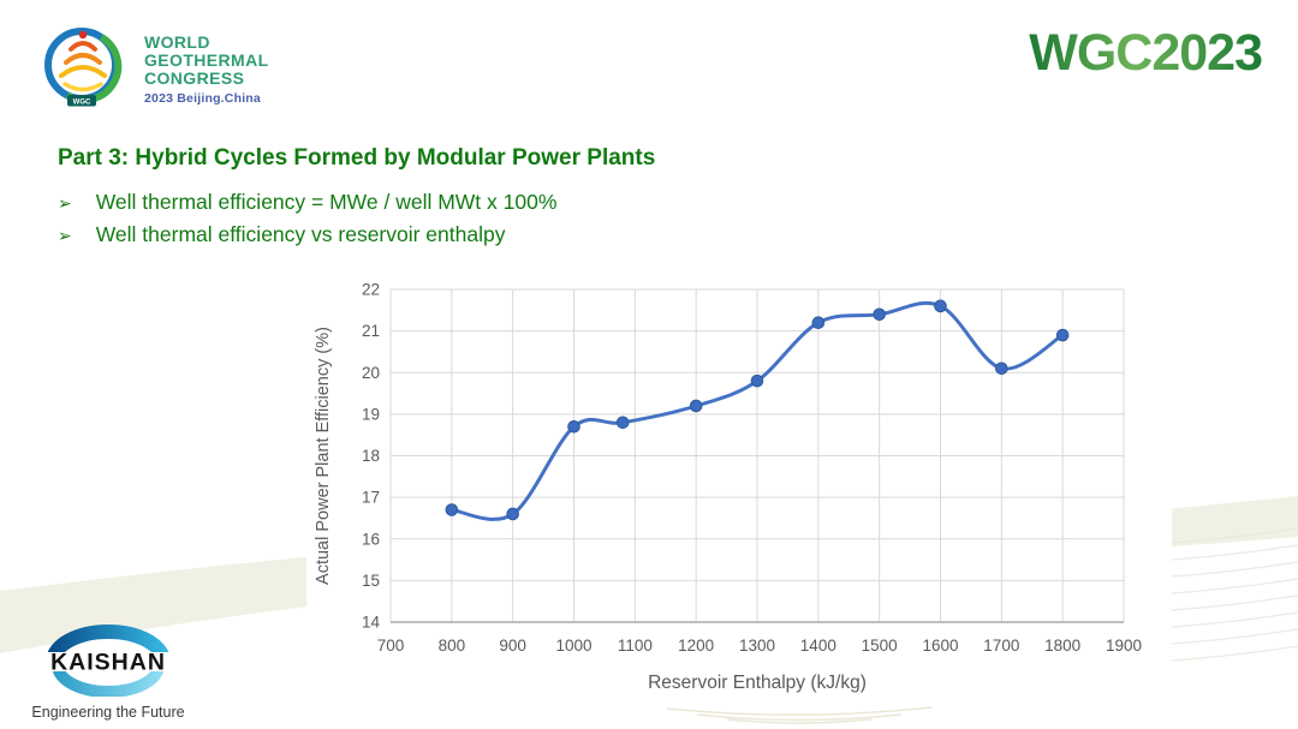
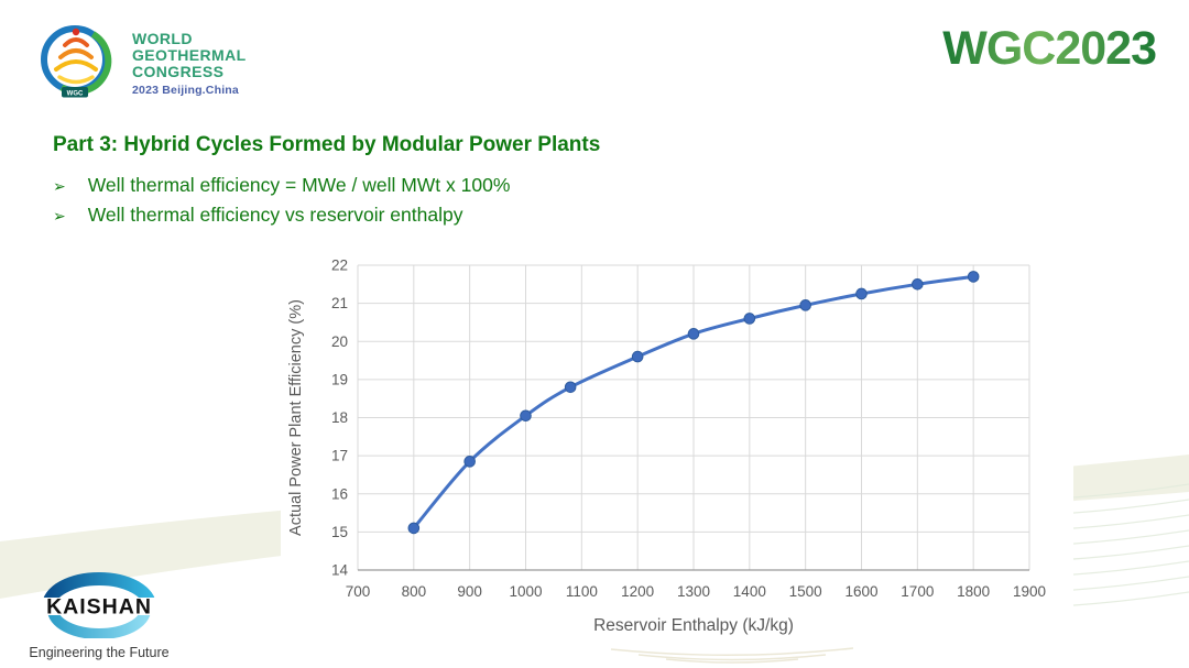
800: 16.7 -> 15.1
900: 16.6 -> 16.9
1000: 18.7 -> 18.1
1200: 19.2 -> 19.6
1300: 19.8 -> 20.2
1400: 21.2 -> 20.6
1500: 21.4 -> 20.9
1600: 21.6 -> 21.2
1700: 20.1 -> 21.5
1800: 20.9 -> 21.7
